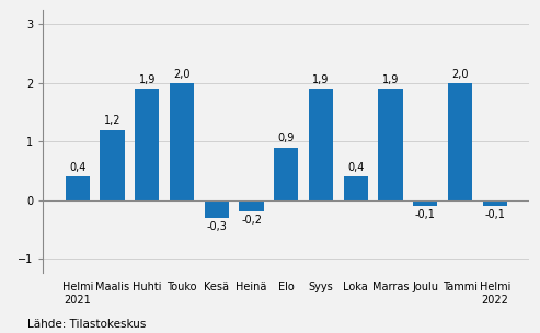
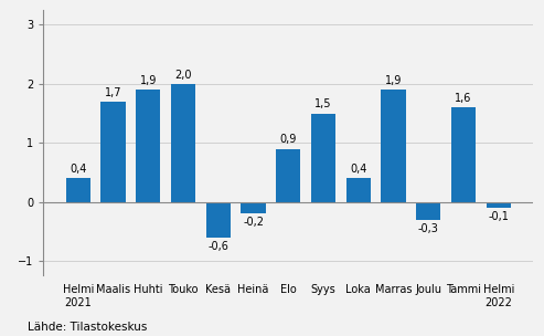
Maalis: 1,2 -> 1,7
Kesä: -0,3 -> -0,6
Syys: 1,9 -> 1,5
Joulu: -0,1 -> -0,3
Tammi: 2,0 -> 1,6
